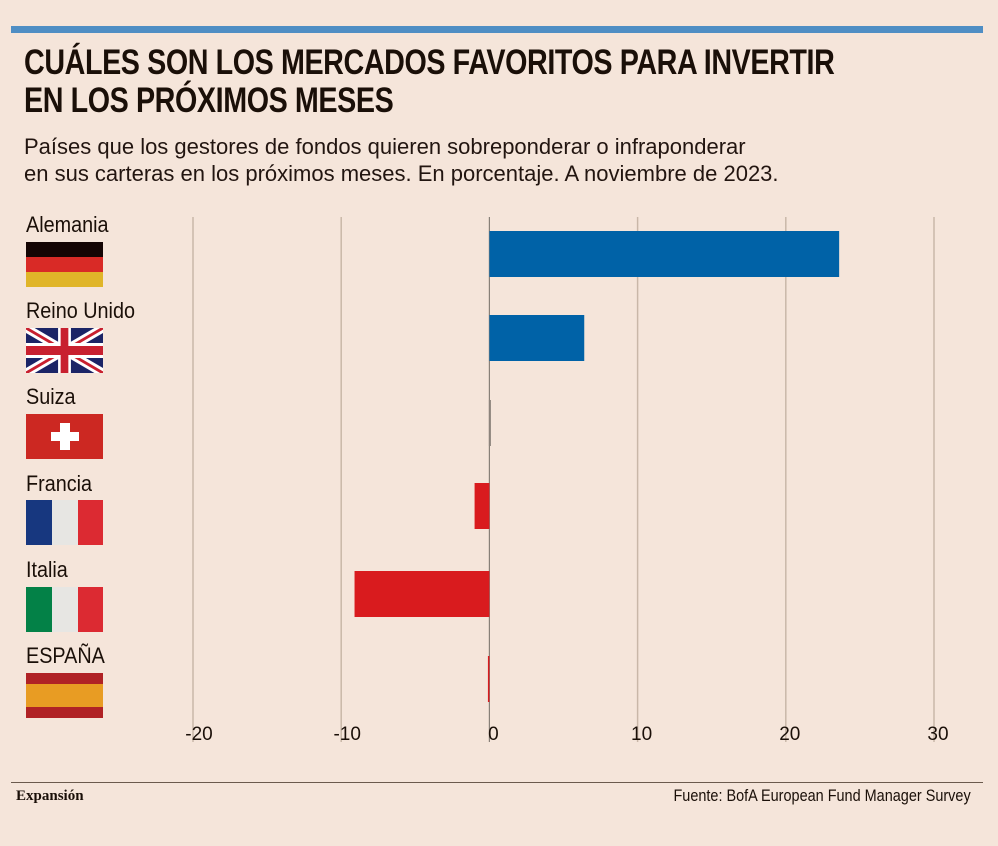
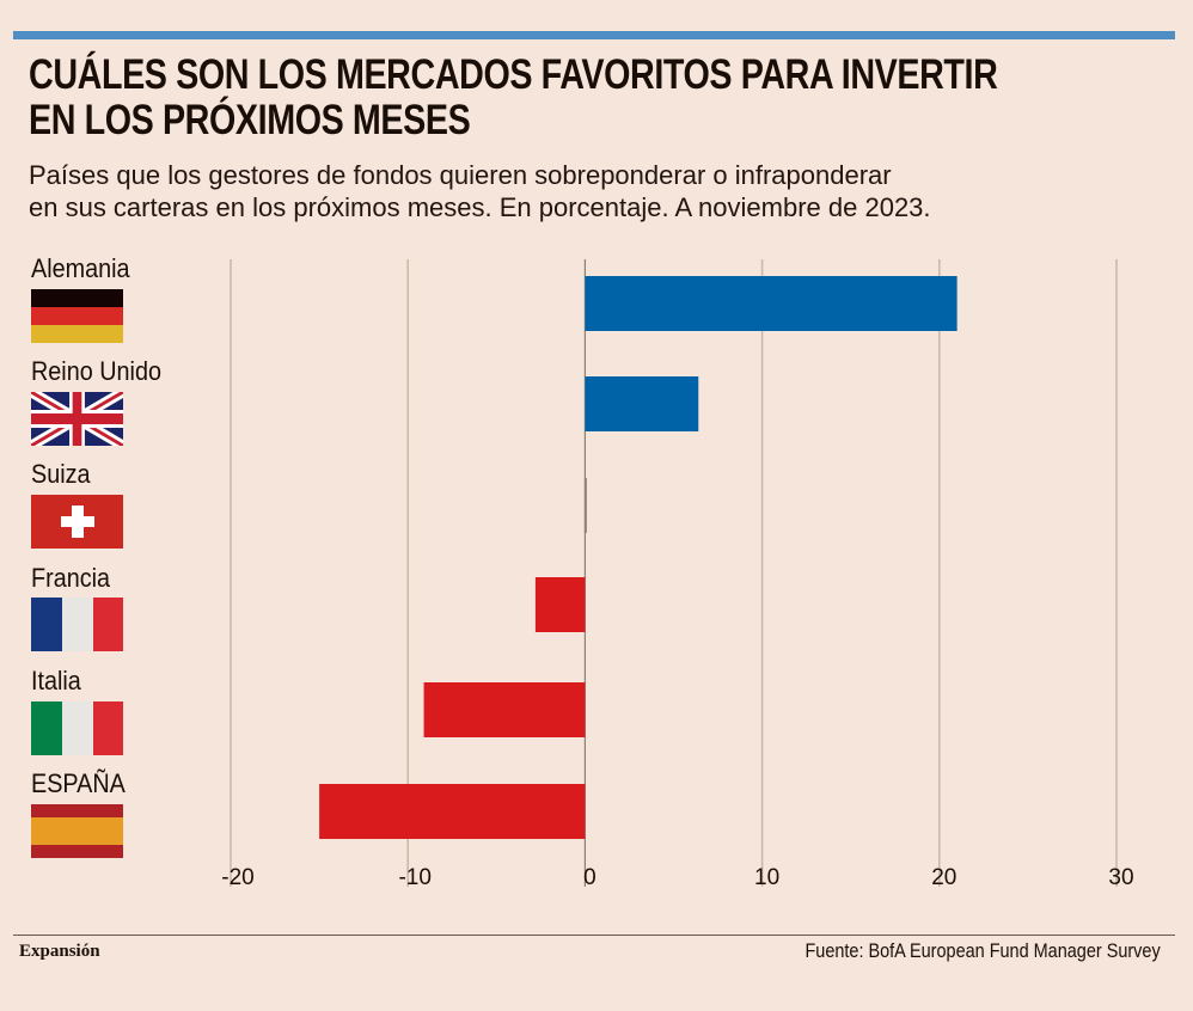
Alemania: 23.6 -> 21.0
Francia: -1.0 -> -2.8
ESPAÑA: -0.1 -> -15.0
